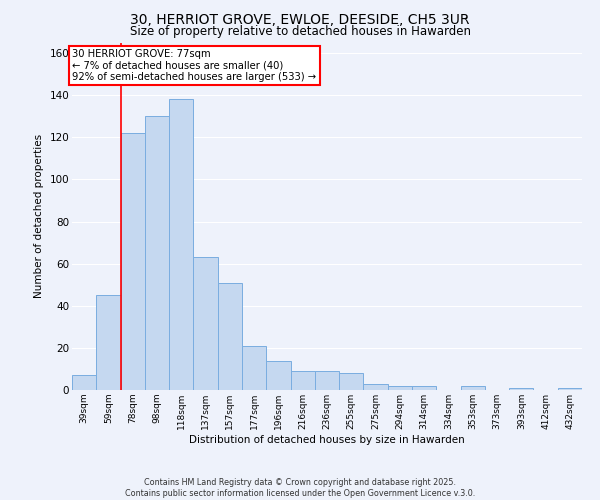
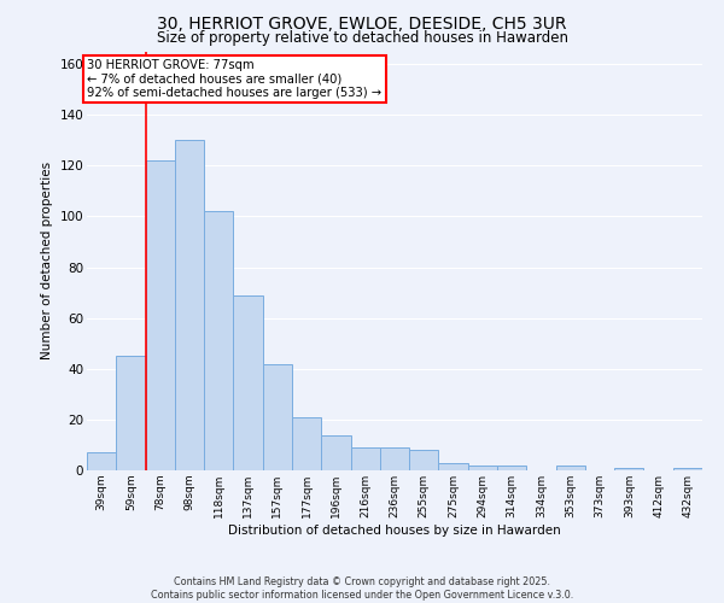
118sqm: 138 -> 102
137sqm: 63 -> 69
157sqm: 51 -> 42
